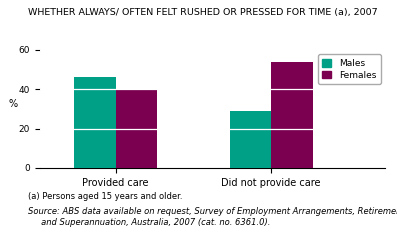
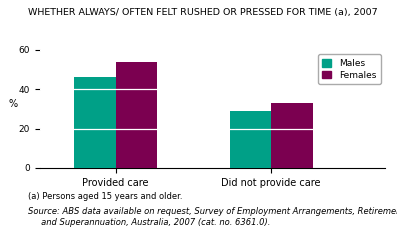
Females/Provided care: 40 -> 54
Females/Did not provide care: 54 -> 33
